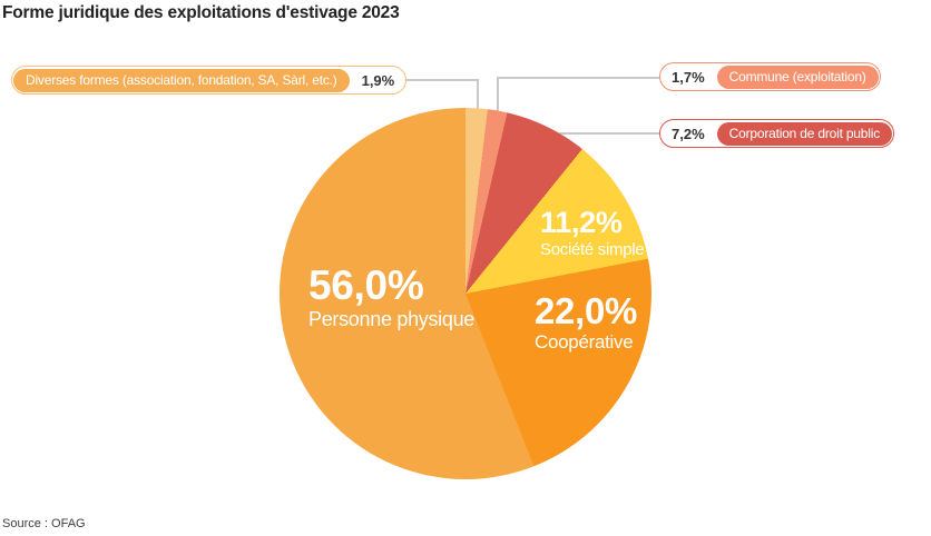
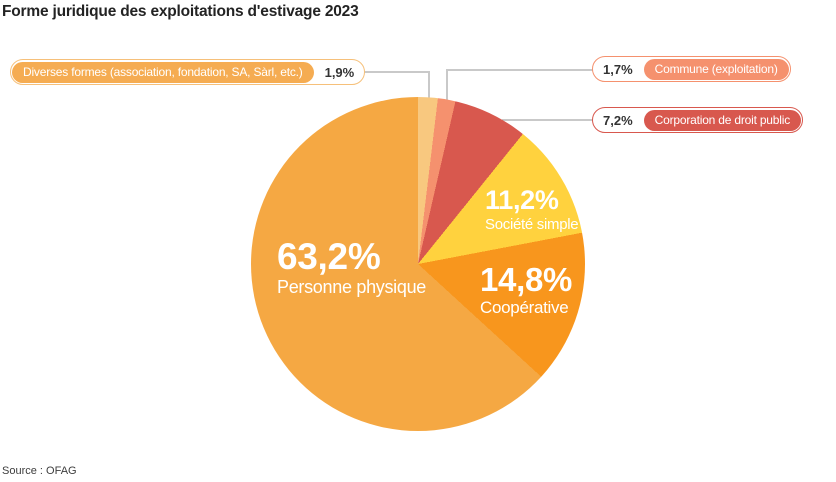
Coopérative: 22,0% -> 14,8%
Personne physique: 56,0% -> 63,2%
